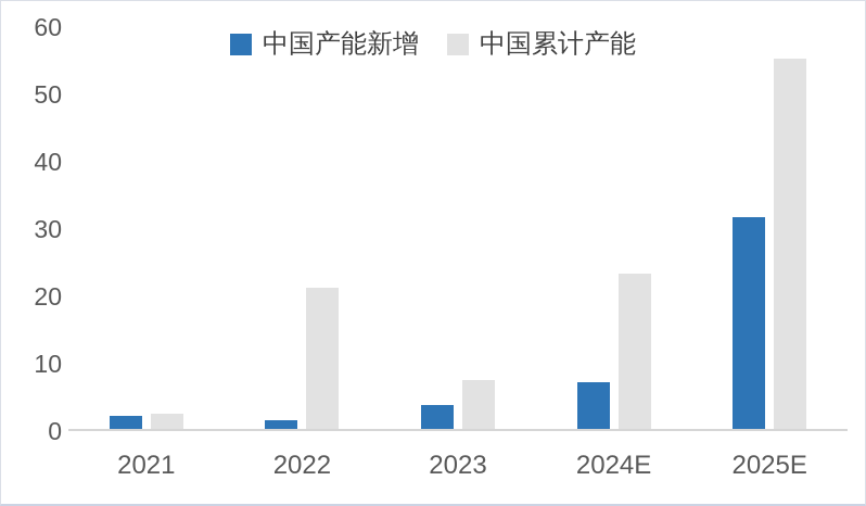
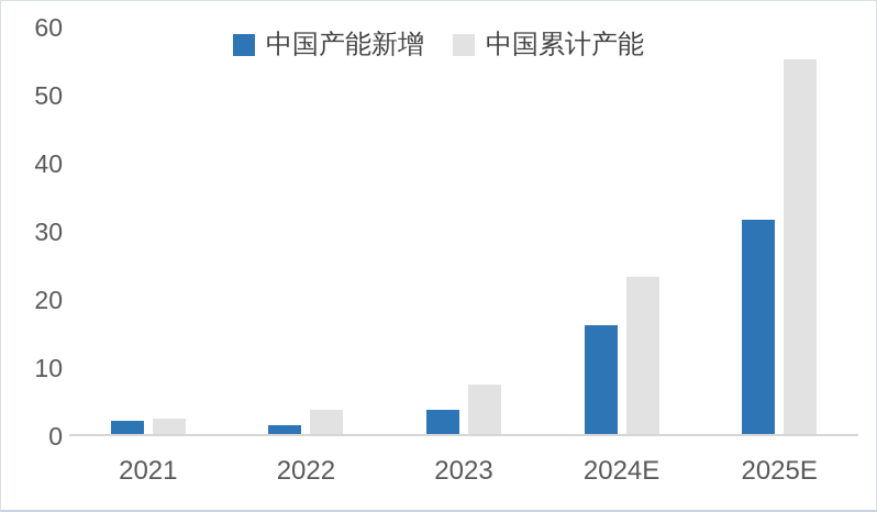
中国累计产能/2022: 21 -> 4
中国产能新增/2024E: 7 -> 16
